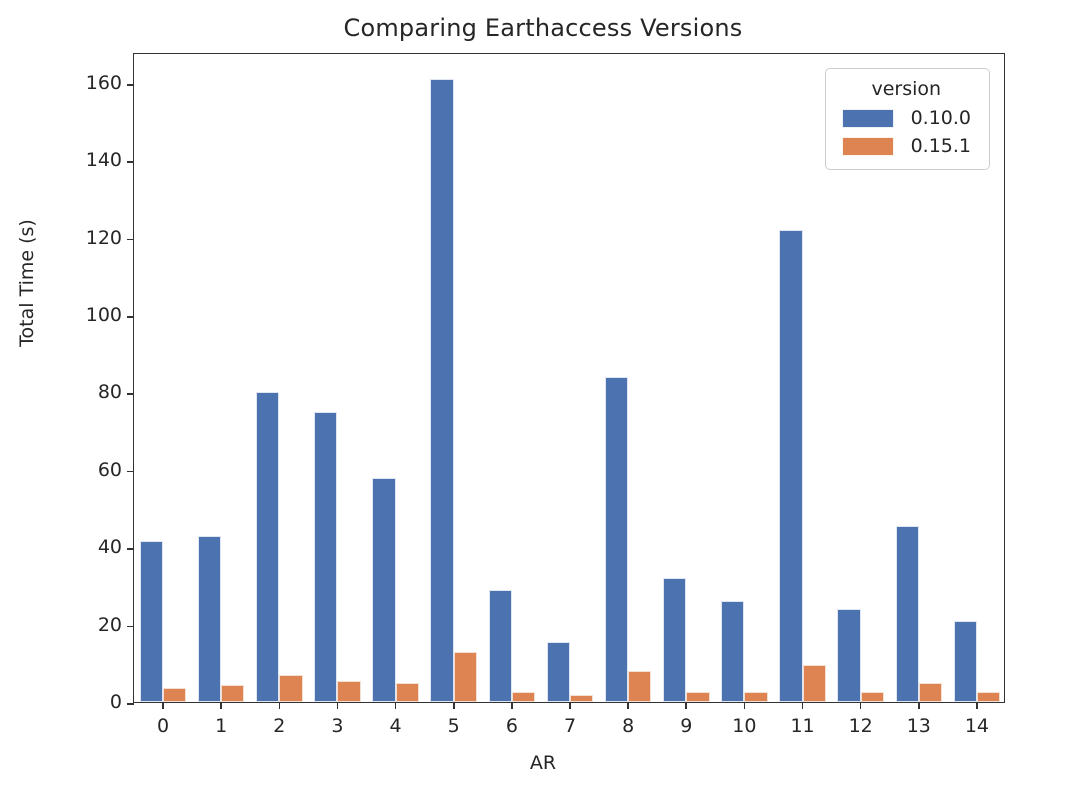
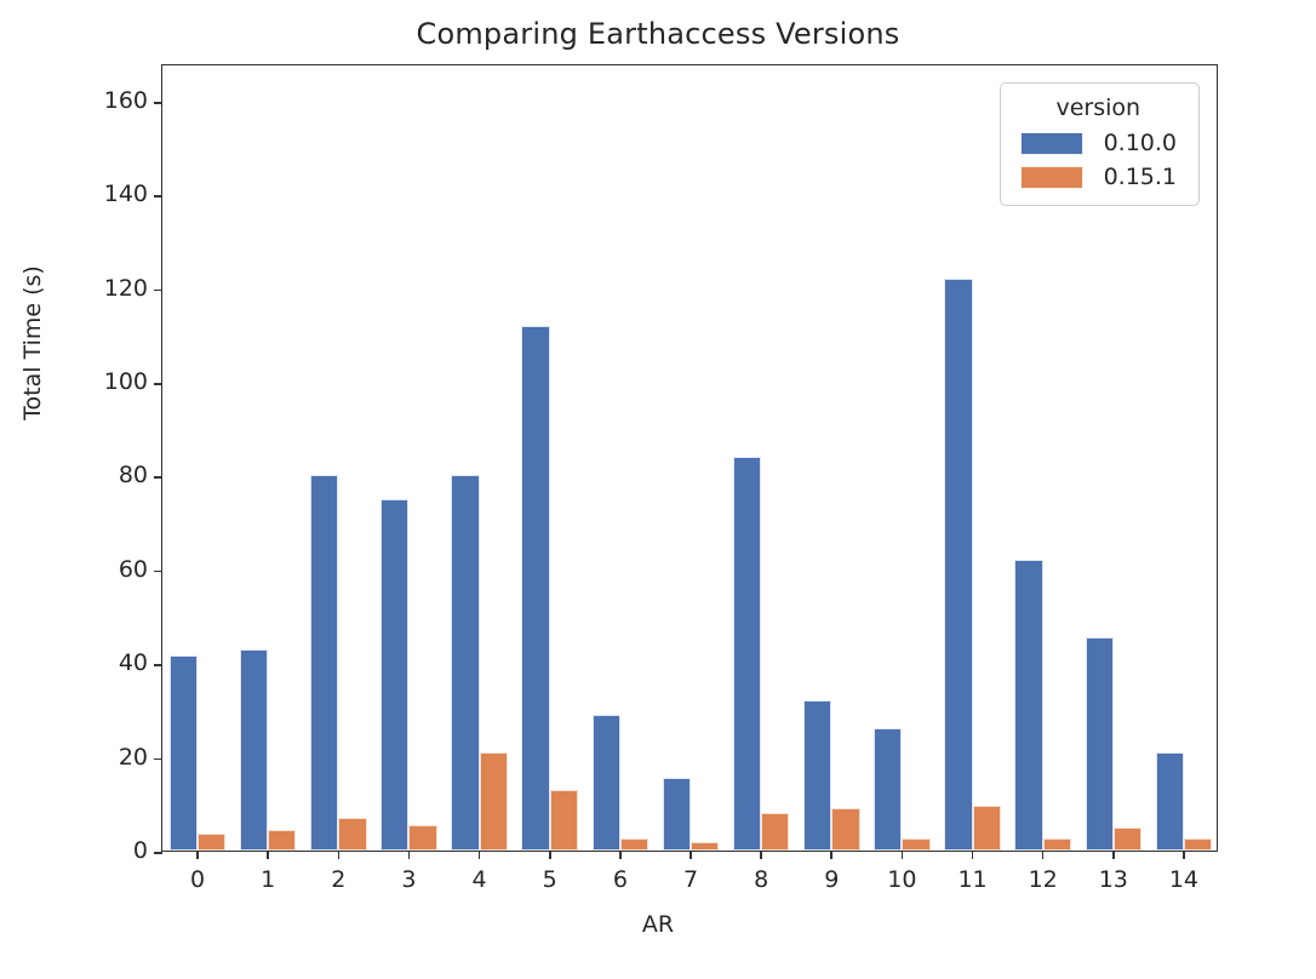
0.10.0/4: 58 -> 80
0.15.1/4: 5 -> 21
0.10.0/5: 161 -> 112
0.15.1/9: 3 -> 9
0.10.0/12: 24 -> 62
